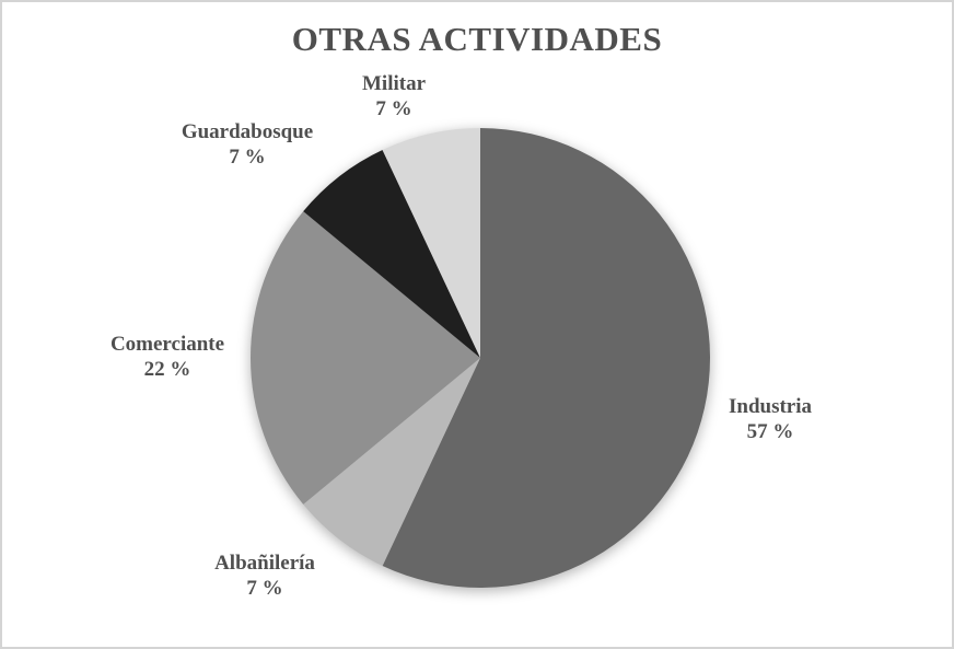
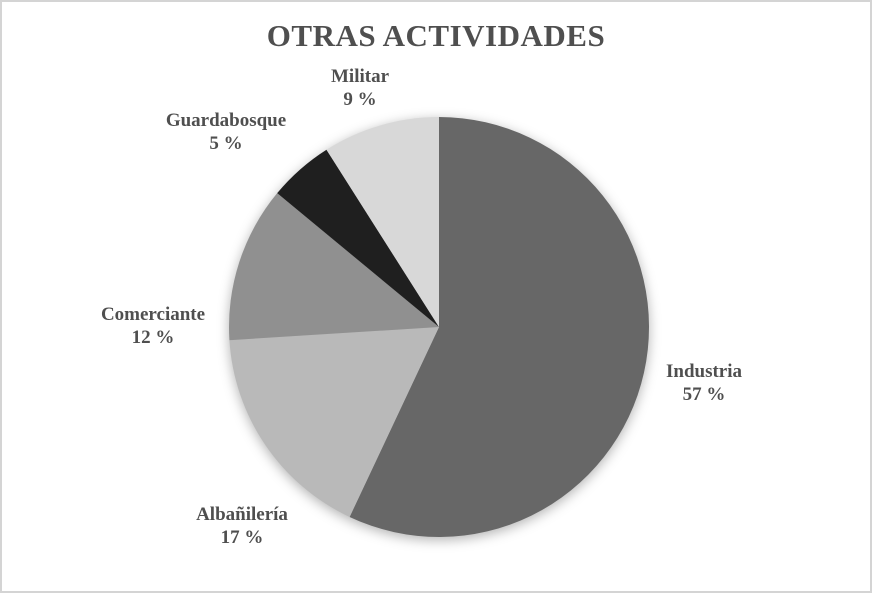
Albañilería: 7 -> 17
Comerciante: 22 -> 12
Guardabosque: 7 -> 5
Militar: 7 -> 9
